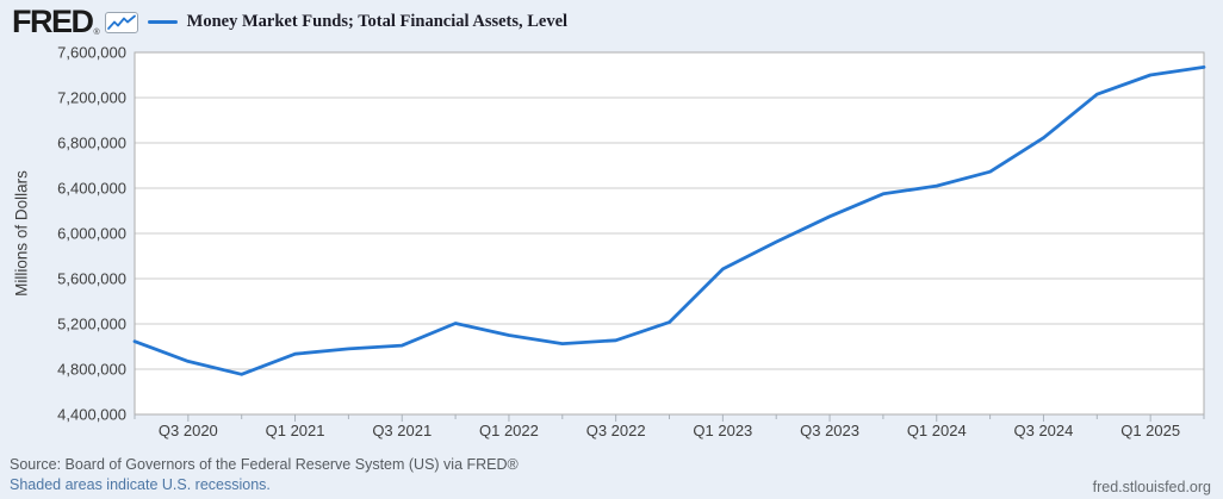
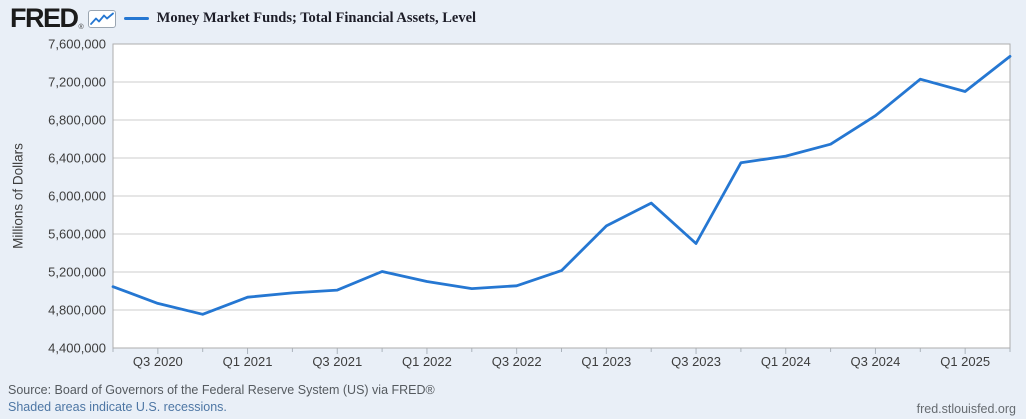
Q3 2023: 6200000 -> 5500000
Q1 2025: 7400000 -> 7100000
